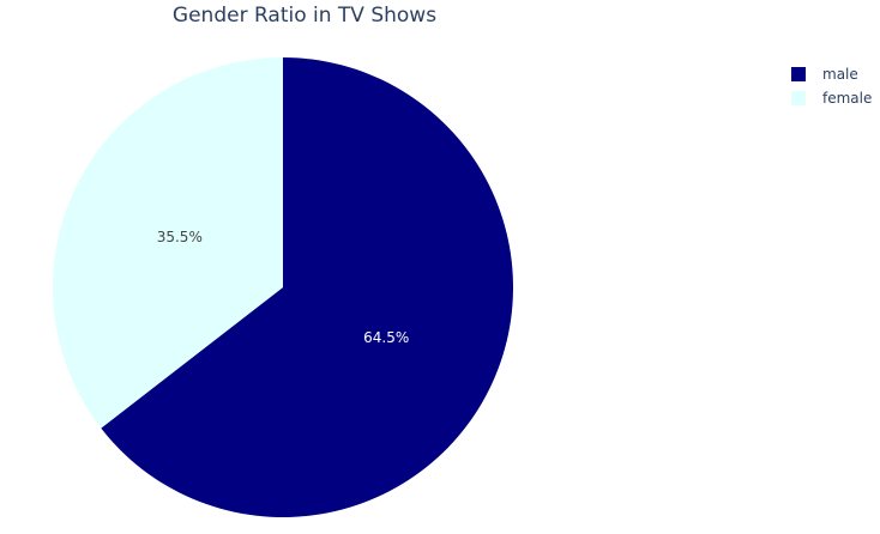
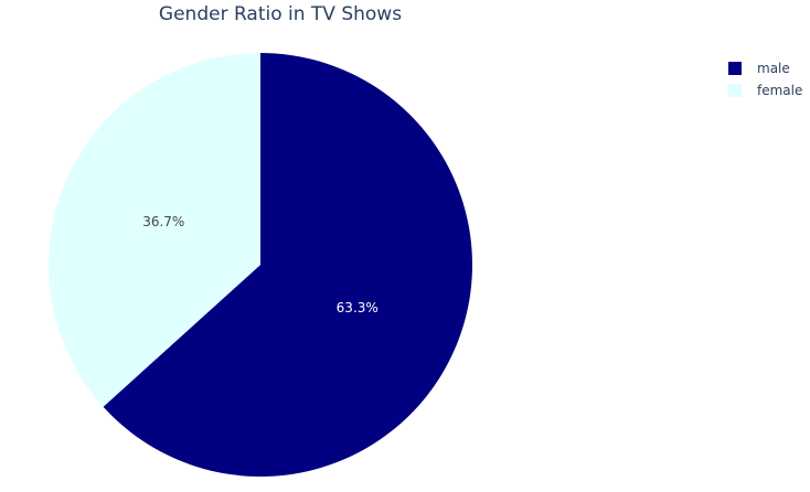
male: 64.5% -> 63.3%
female: 35.5% -> 36.7%
